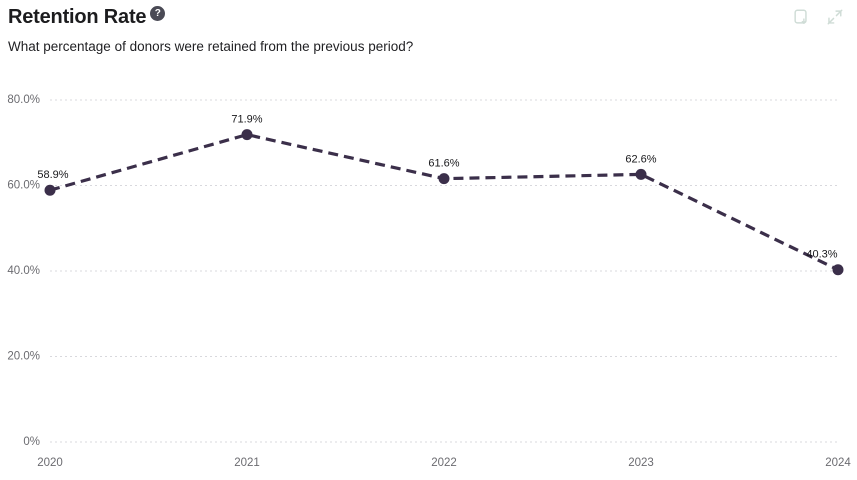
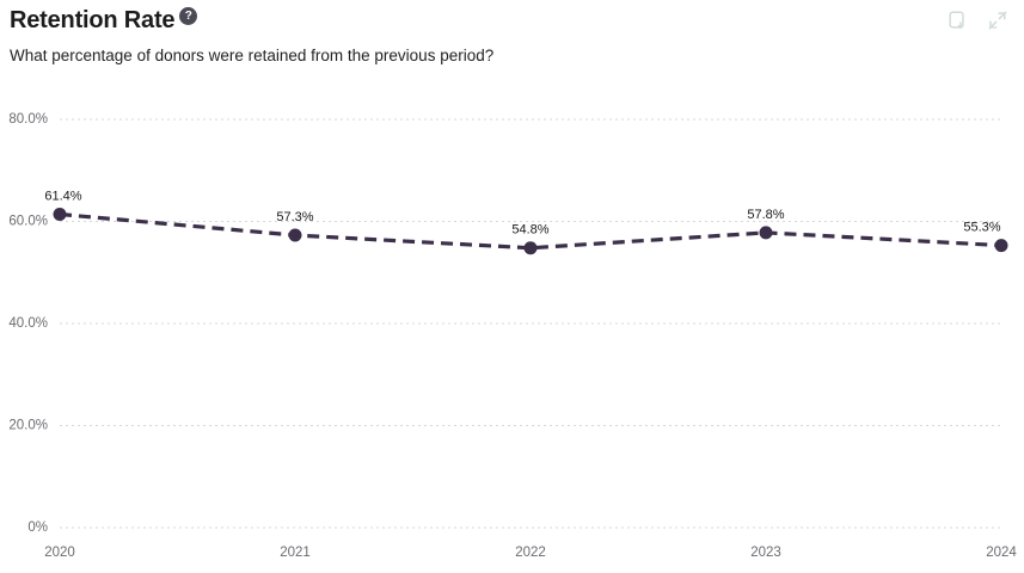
2020: 58.9% -> 61.4%
2021: 71.9% -> 57.3%
2022: 61.6% -> 54.8%
2023: 62.6% -> 57.8%
2024: 40.3% -> 55.3%
